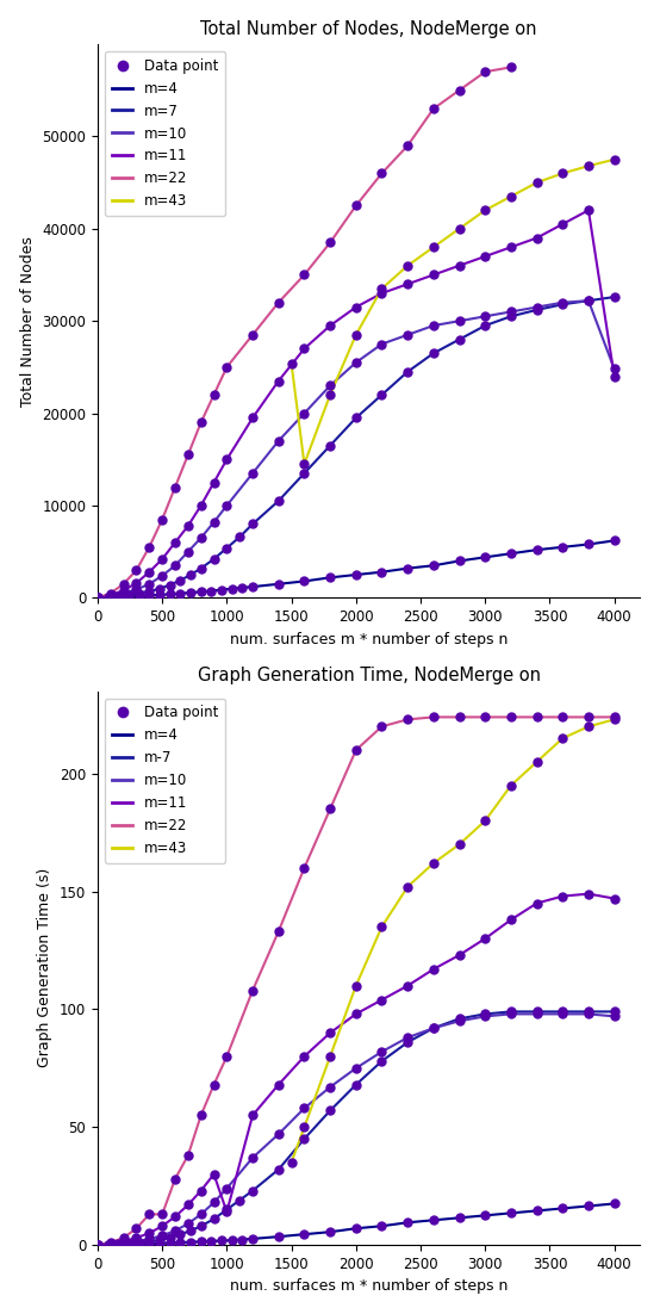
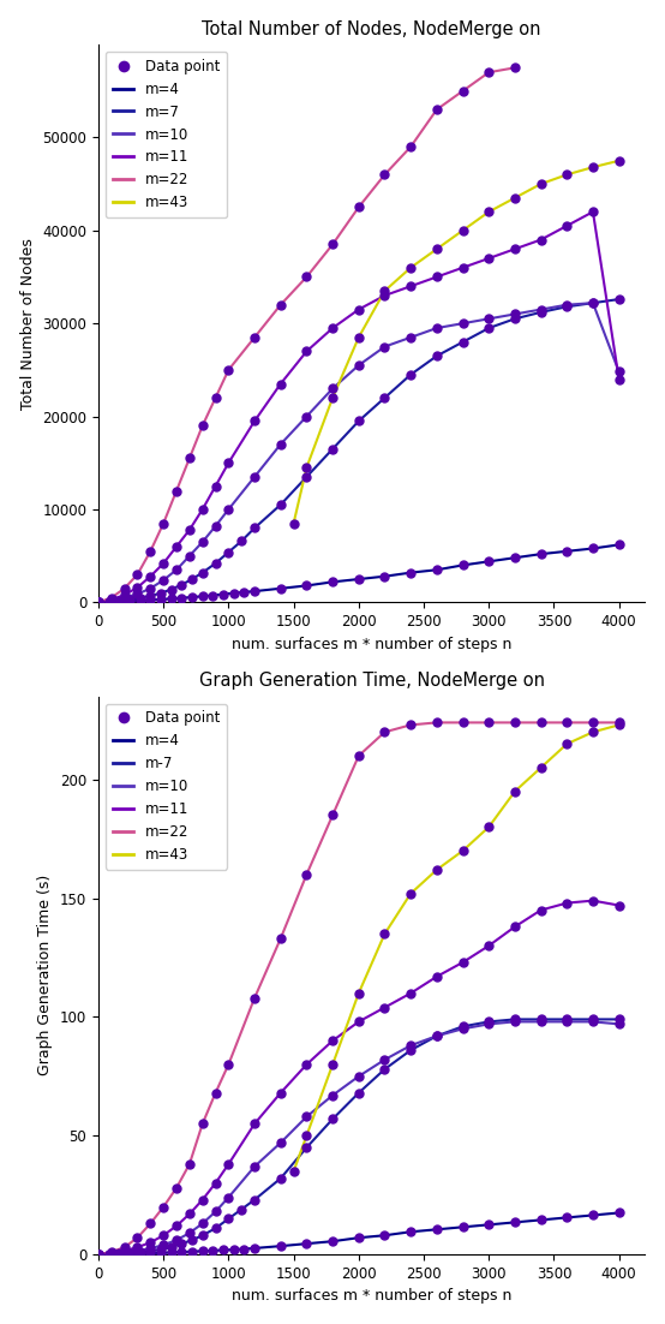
Total Number of Nodes, NodeMerge on/m=43/1500: 25400 -> 8500
Graph Generation Time, NodeMerge on/m=22/500: 13 -> 20
Graph Generation Time, NodeMerge on/m=11/1000: 14 -> 38
